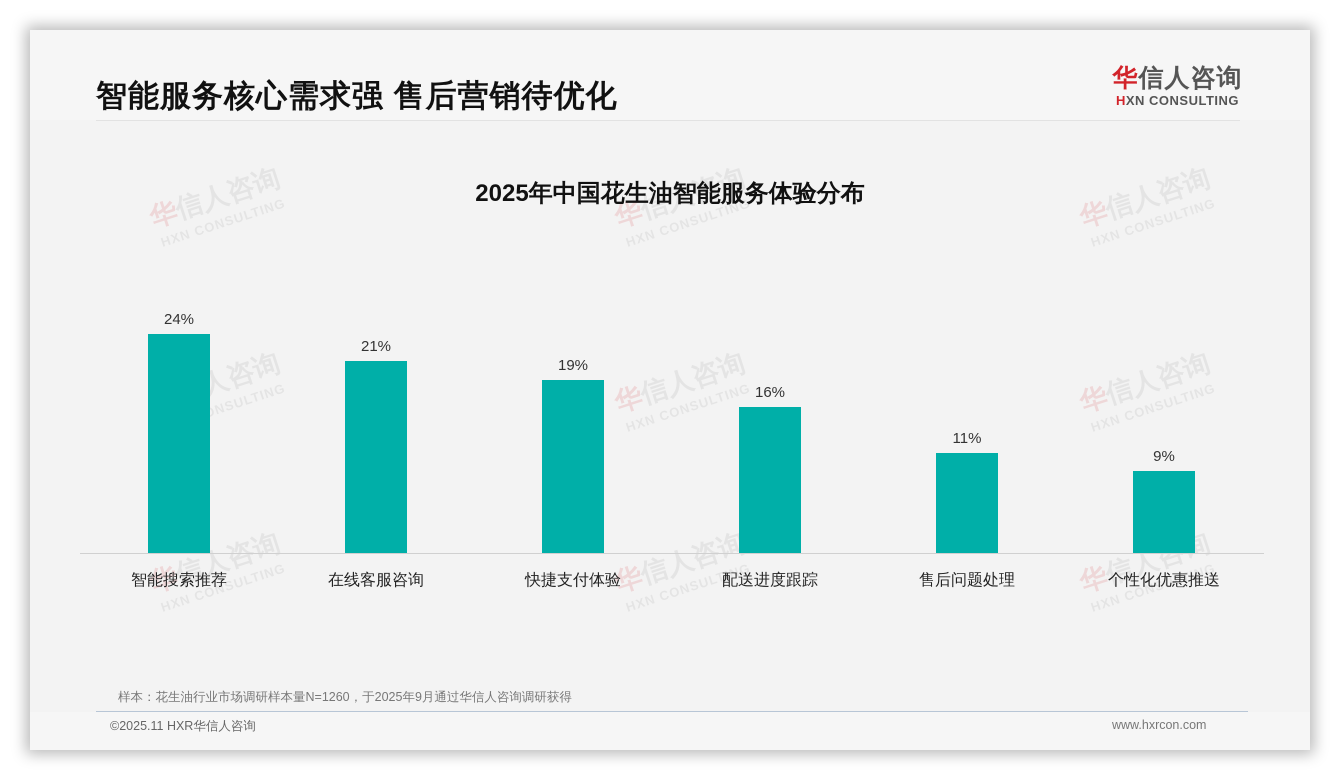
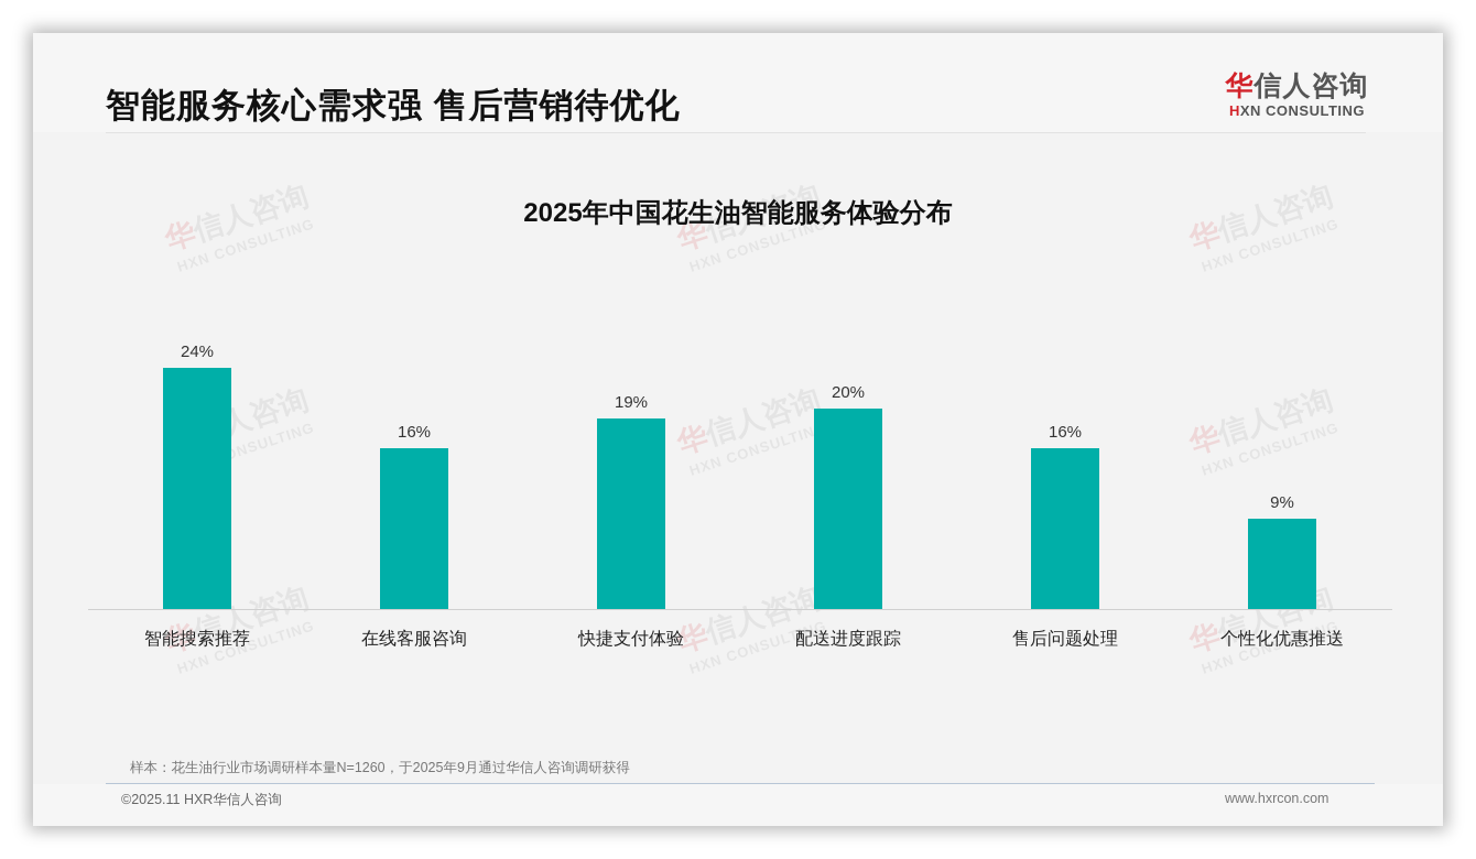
在线客服咨询: 21% -> 16%
配送进度跟踪: 16% -> 20%
售后问题处理: 11% -> 16%
